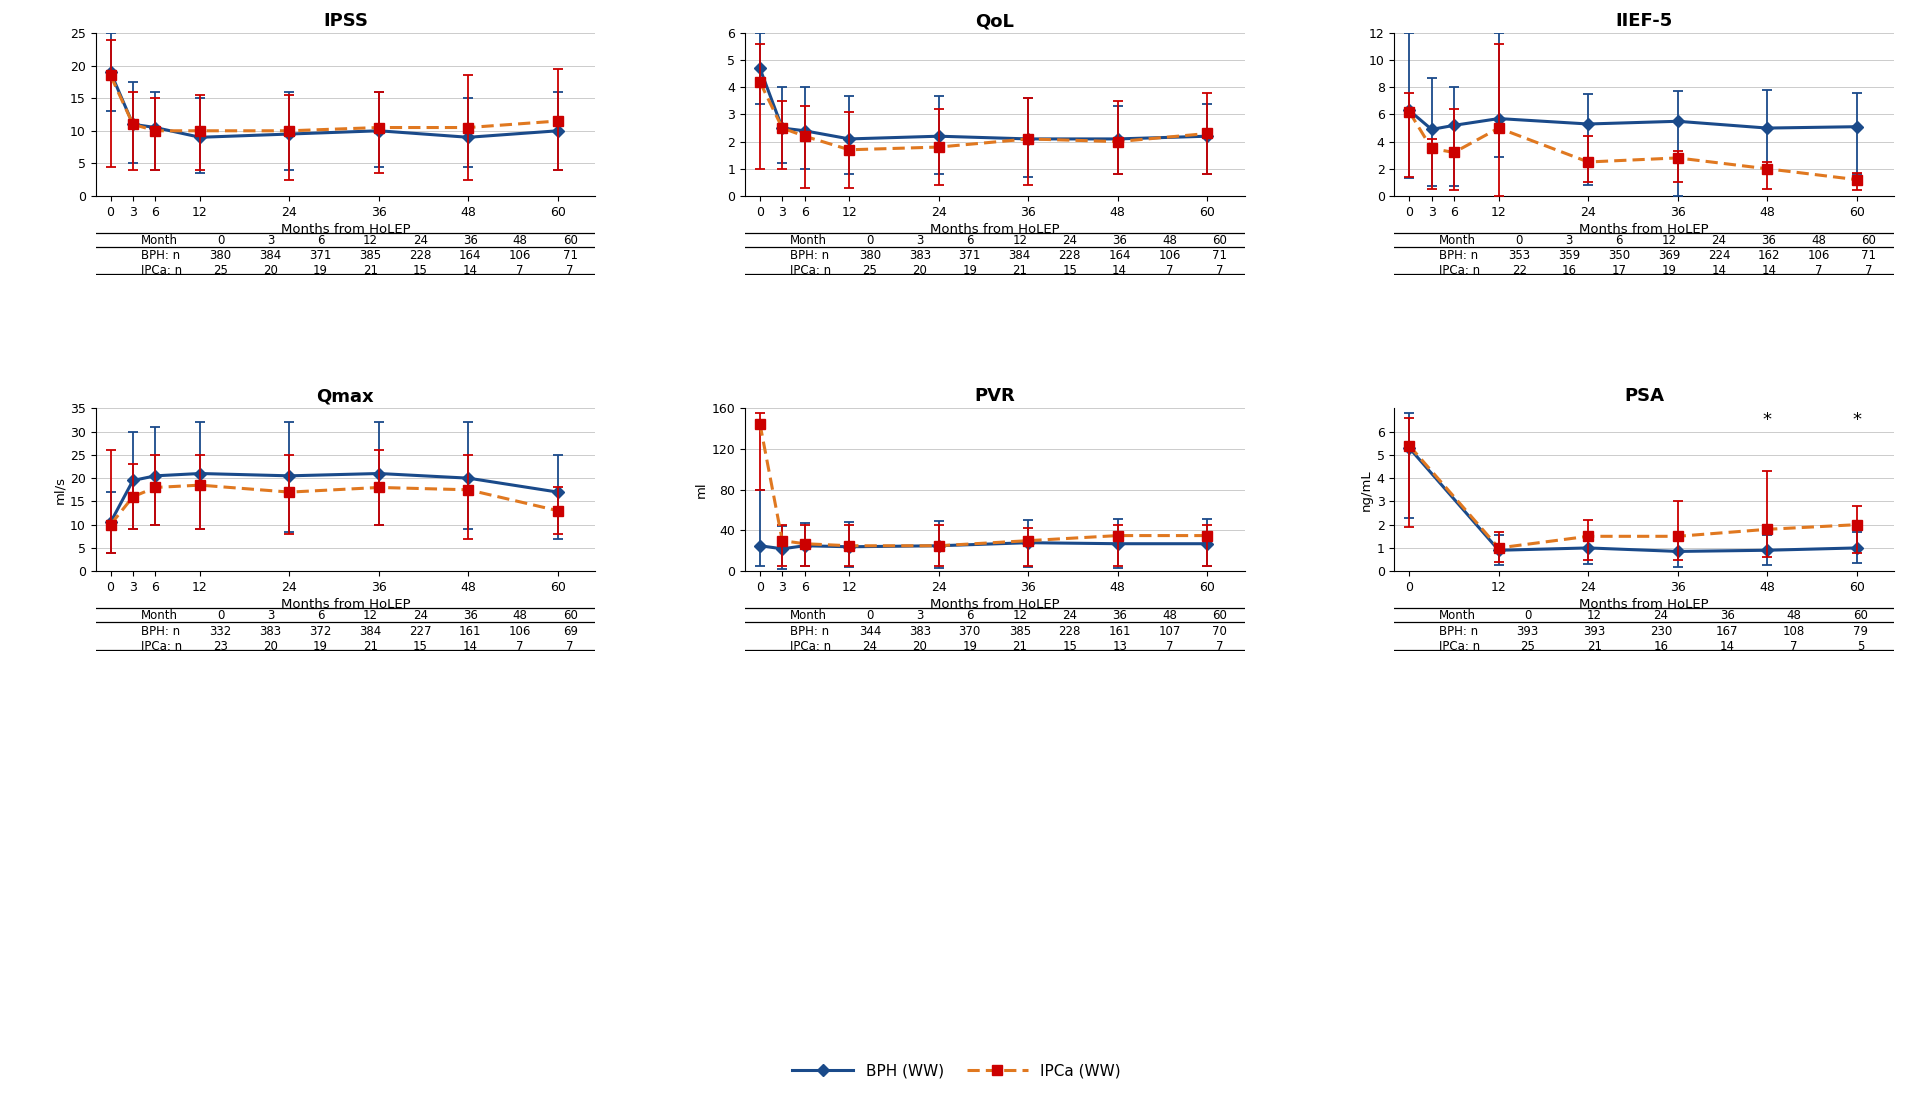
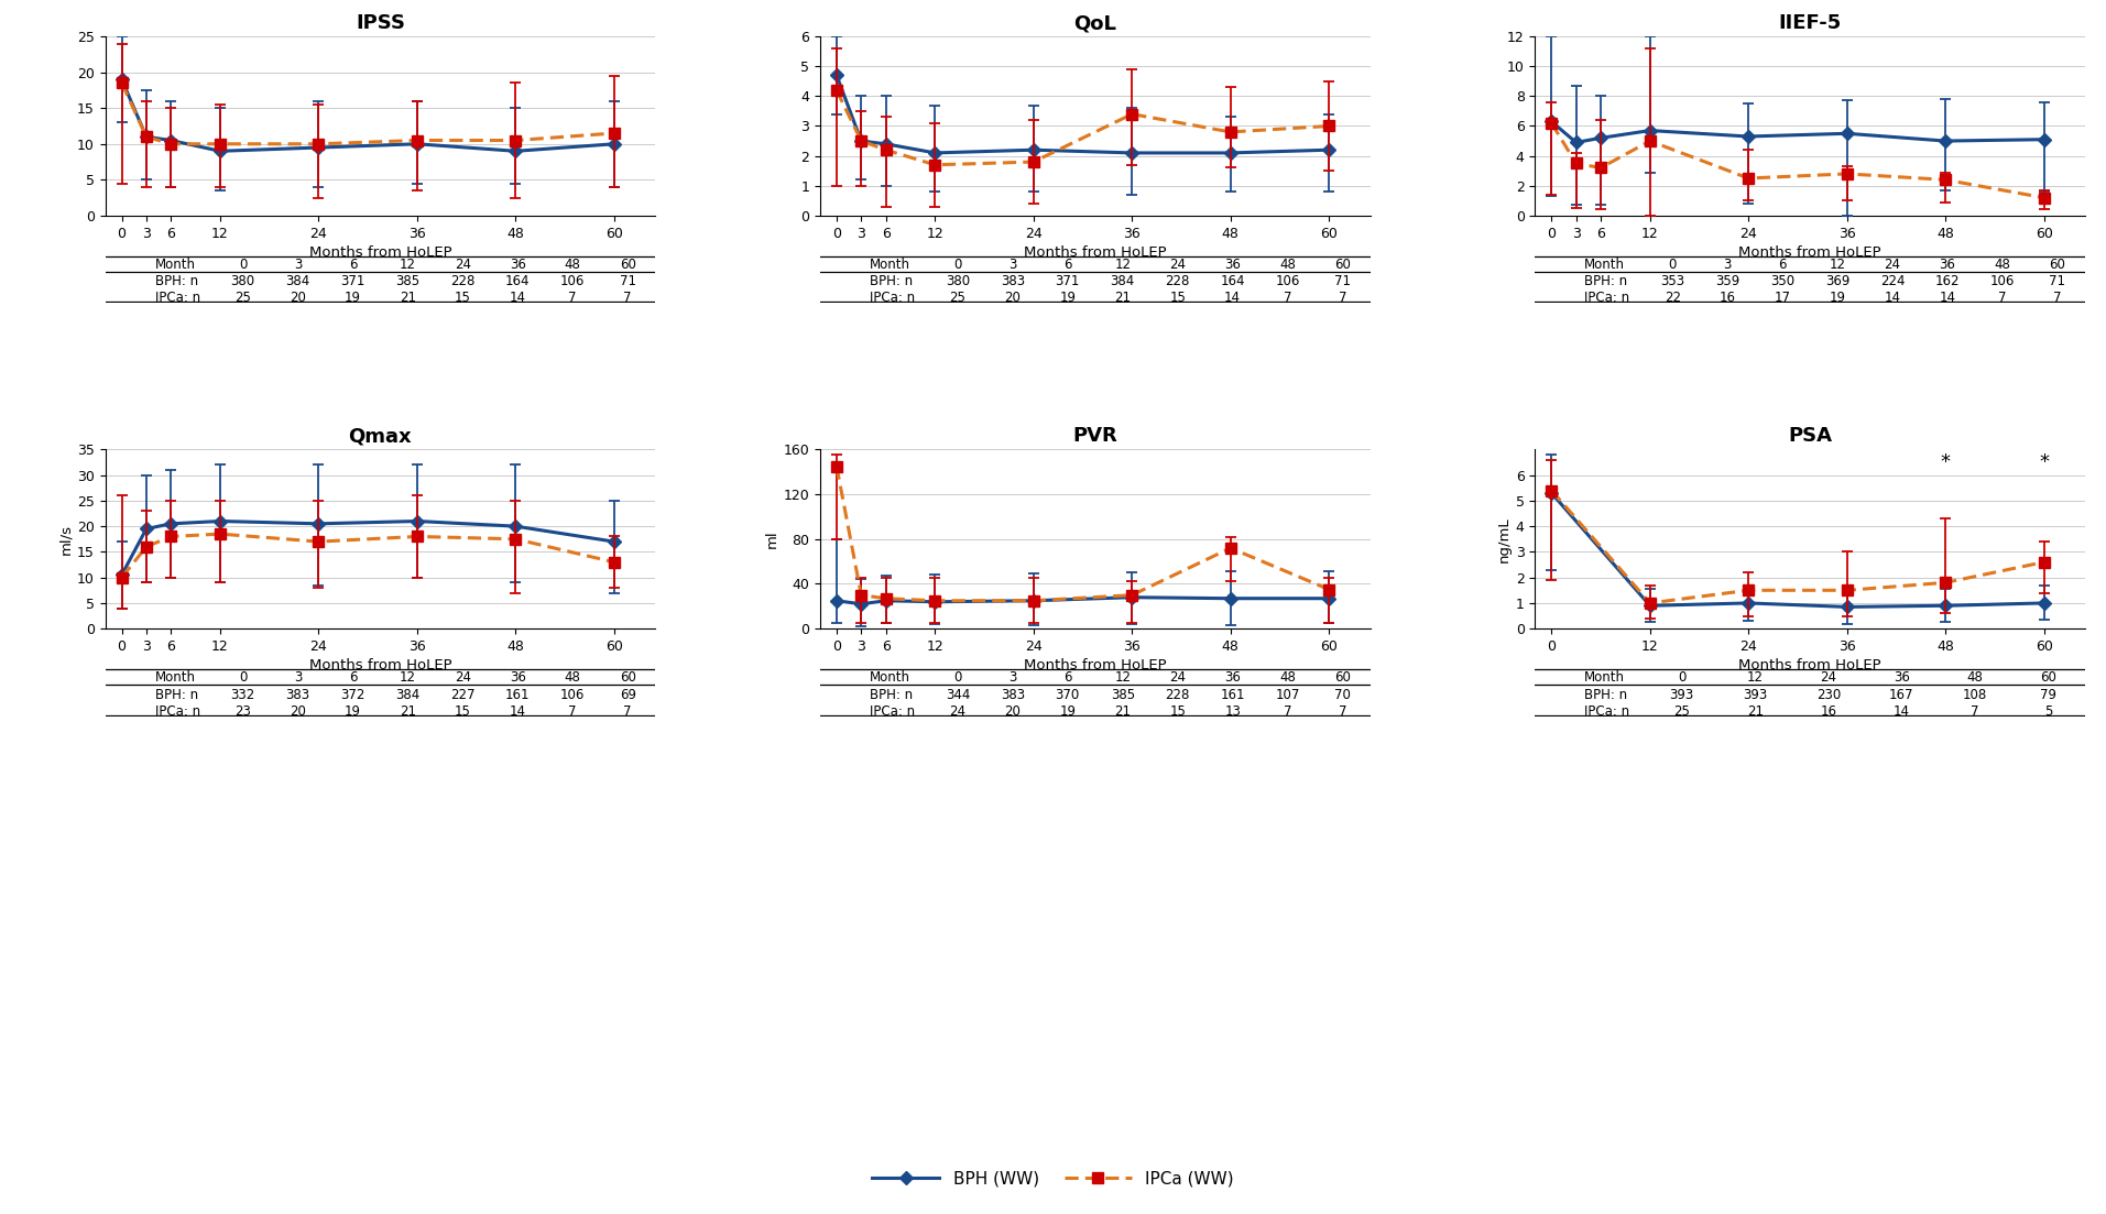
QoL/IPCa (WW)/36: 2.1 -> 3.4
QoL/IPCa (WW)/48: 2.0 -> 2.8
QoL/IPCa (WW)/60: 2.3 -> 3.0
IIEF-5/IPCa (WW)/48: 2.0 -> 2.4
PVR/IPCa (WW)/48: 35 -> 72
PSA/IPCa (WW)/60: 2.0 -> 2.6
